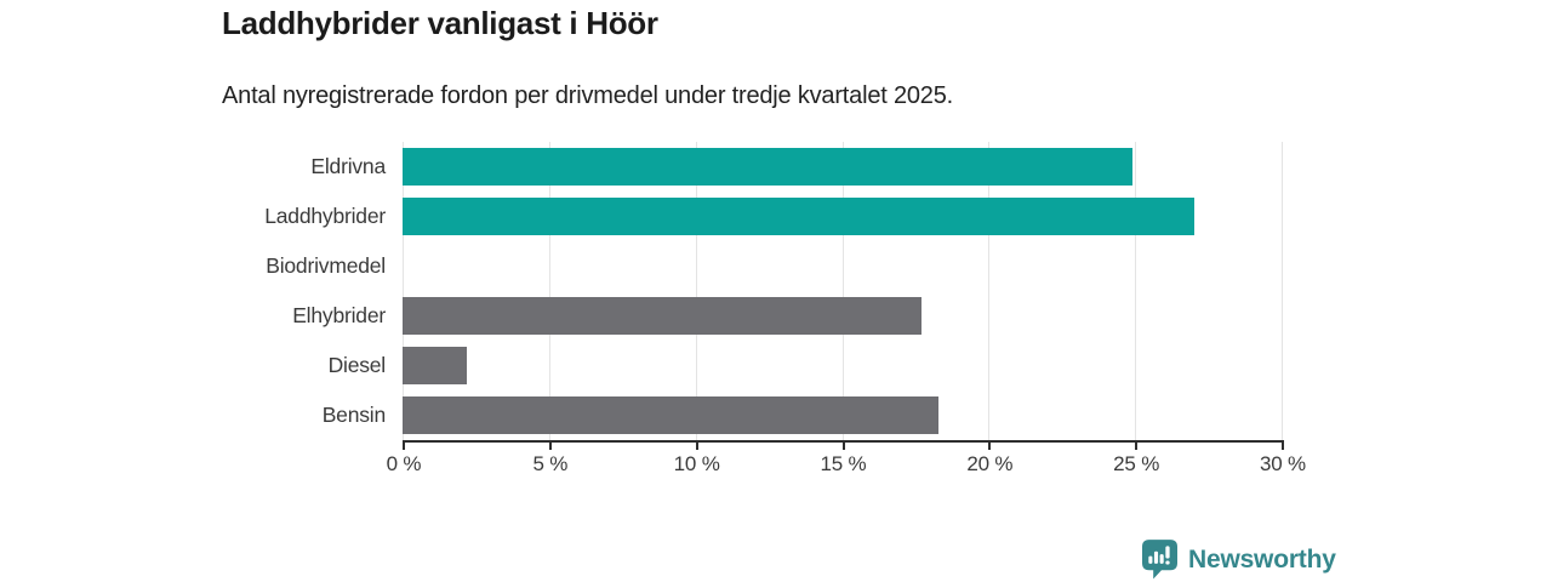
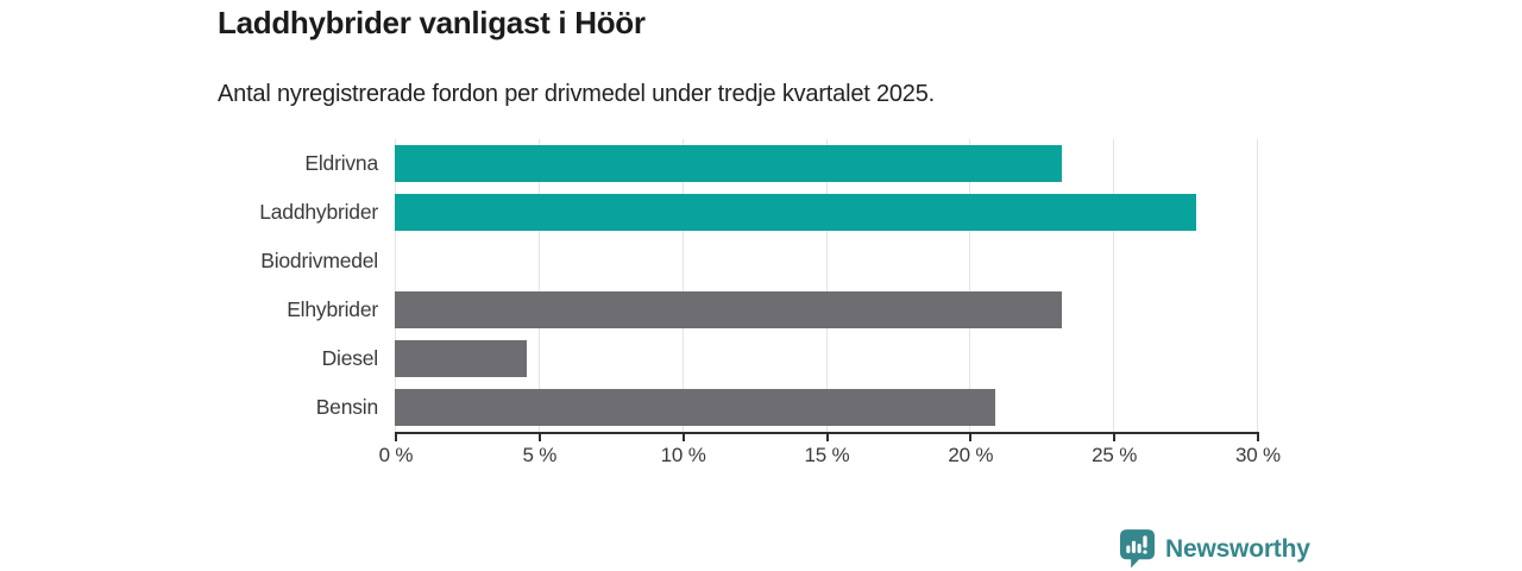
Eldrivna: 24.9% -> 23.2%
Laddhybrider: 27.0% -> 27.9%
Elhybrider: 17.7% -> 23.2%
Diesel: 2.2% -> 4.6%
Bensin: 18.3% -> 20.9%
